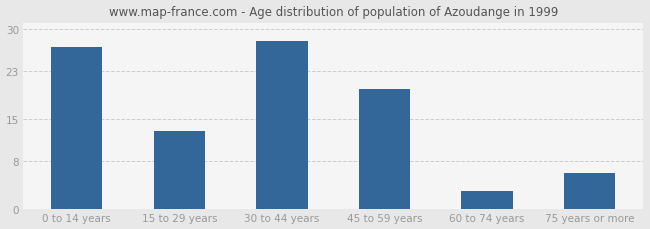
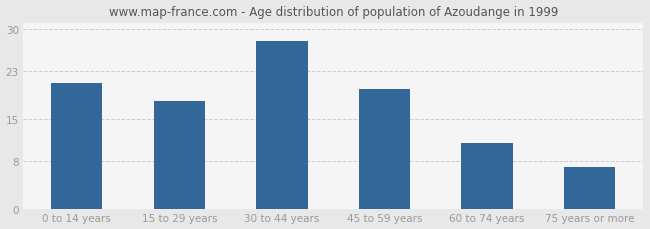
0 to 14 years: 27 -> 21
15 to 29 years: 13 -> 18
60 to 74 years: 3 -> 11
75 years or more: 6 -> 7
